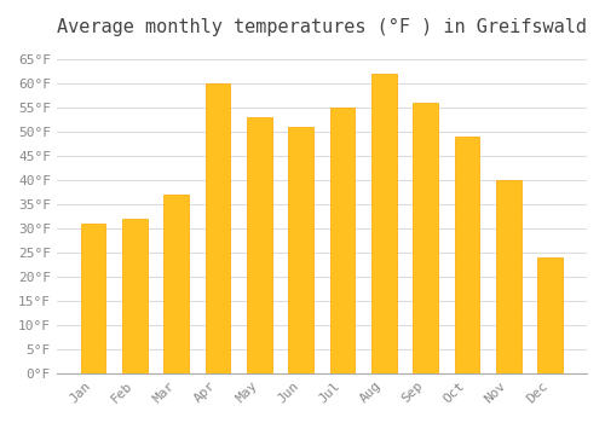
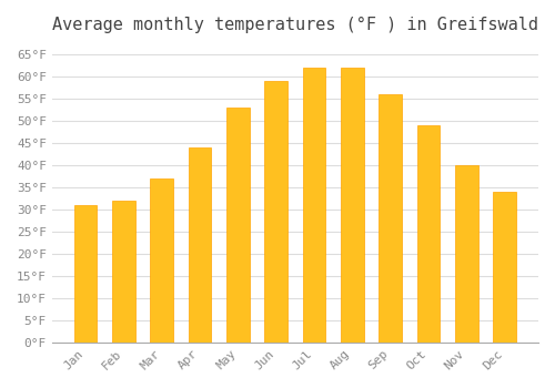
Apr: 60°F -> 44°F
Jun: 51°F -> 59°F
Jul: 55°F -> 62°F
Dec: 24°F -> 34°F
